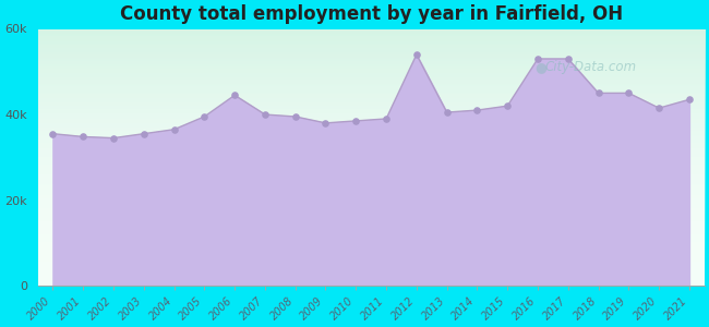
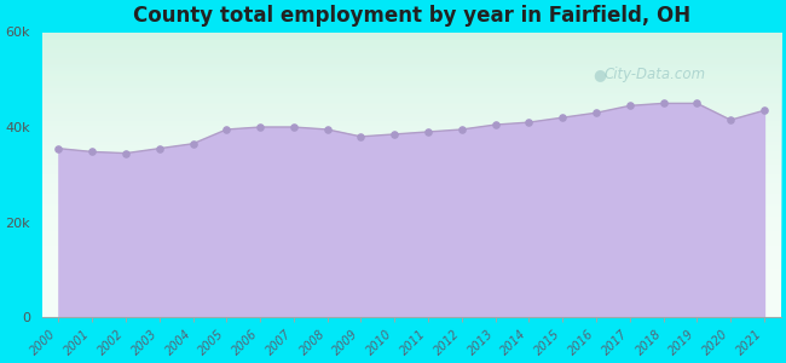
2006: 44.5k -> 40.0k
2012: 54.0k -> 39.5k
2016: 53.0k -> 43.0k
2017: 53.0k -> 44.5k
